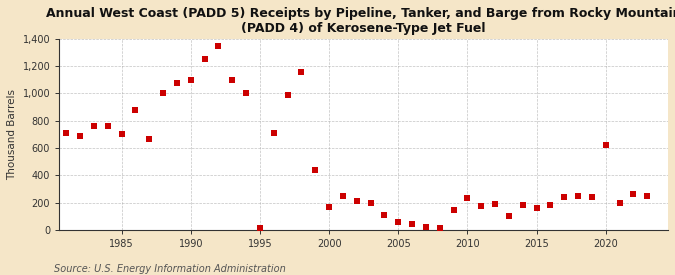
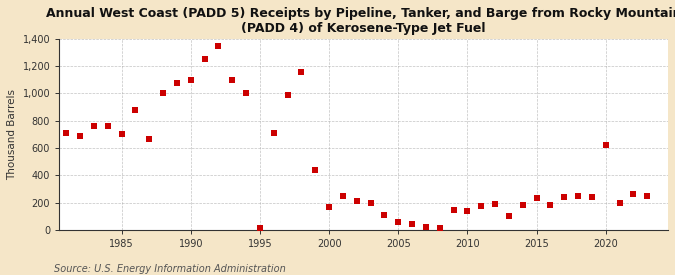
2010: 230 -> 140
2015: 160 -> 230
